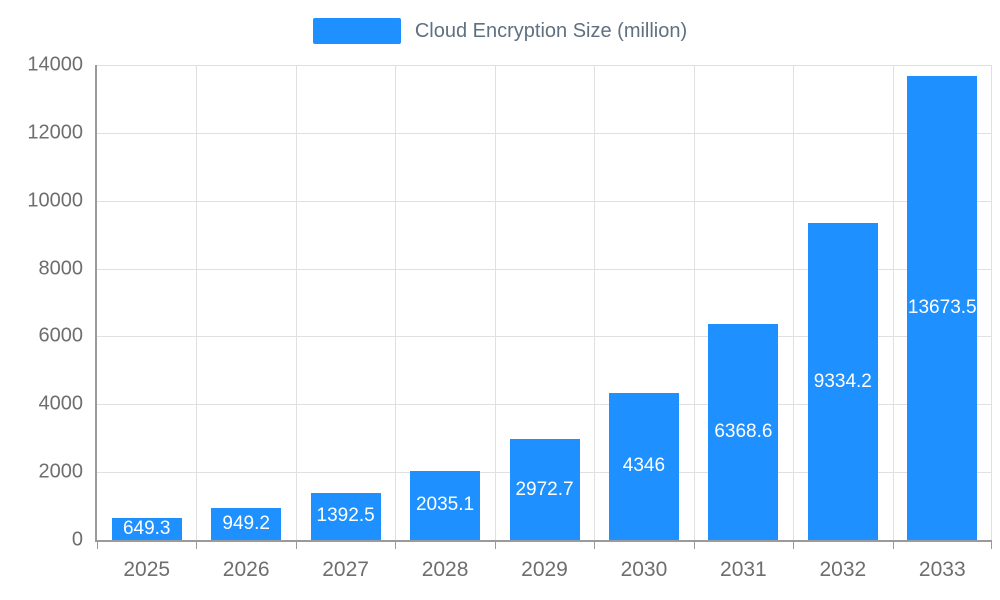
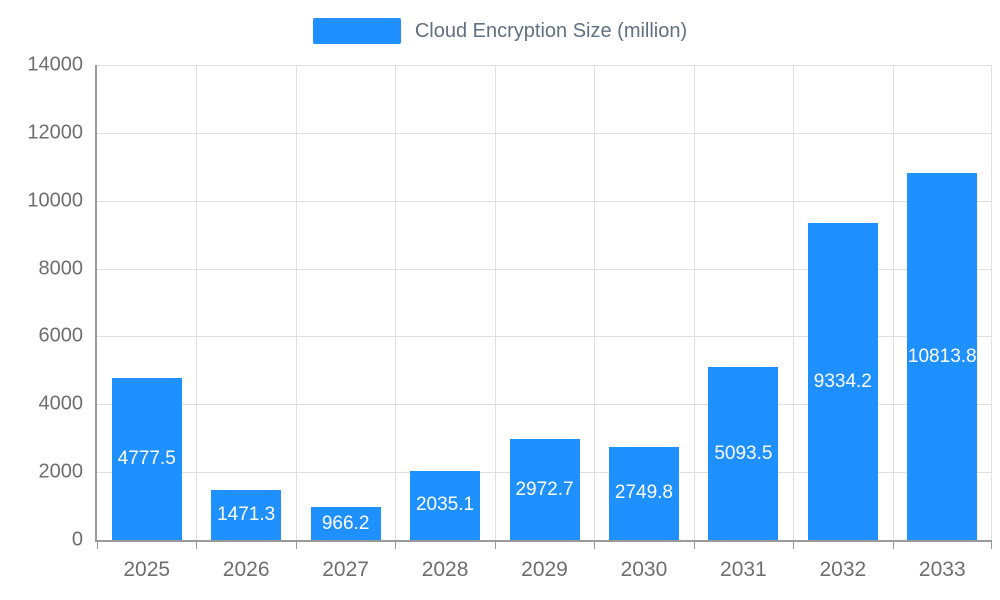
2025: 649.3 -> 4777.5
2026: 949.2 -> 1471.3
2027: 1392.5 -> 966.2
2030: 4346 -> 2749.8
2031: 6368.6 -> 5093.5
2033: 13673.5 -> 10813.8
